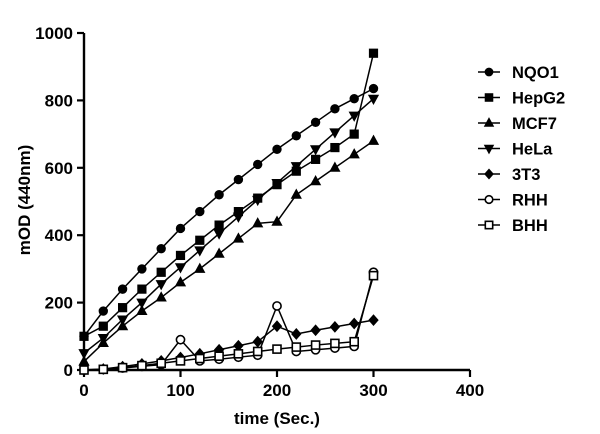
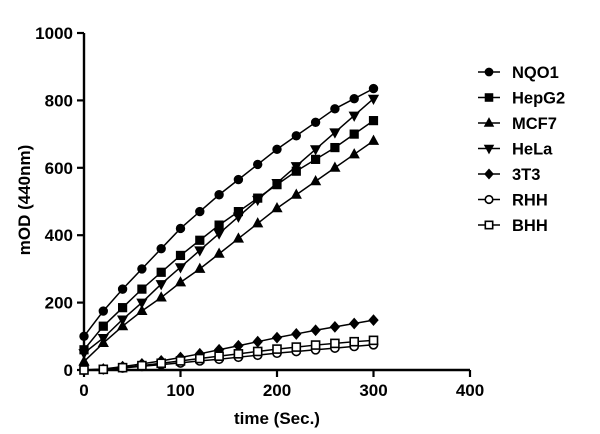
HepG2/0: 100 -> 60
RHH/100: 90 -> 20
MCF7/200: 440 -> 480
3T3/200: 130 -> 100
RHH/200: 190 -> 50
HepG2/300: 940 -> 740
RHH/300: 290 -> 80
BHH/300: 280 -> 90
